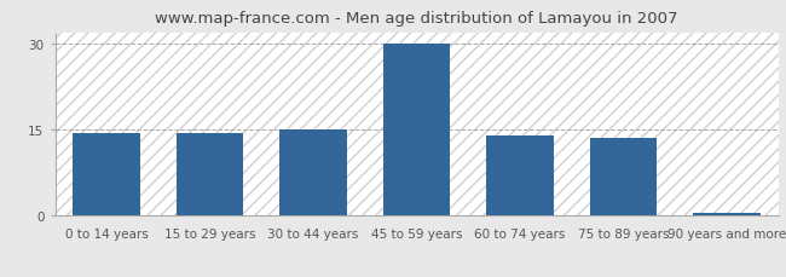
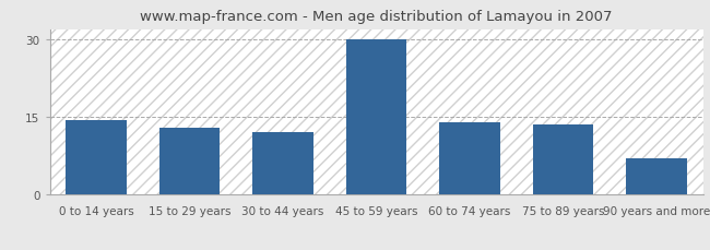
15 to 29 years: 14.5 -> 13.0
30 to 44 years: 15.0 -> 12.0
90 years and more: 0.5 -> 7.0
